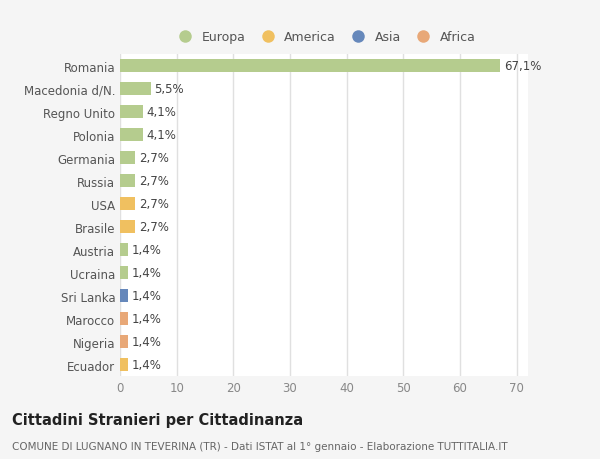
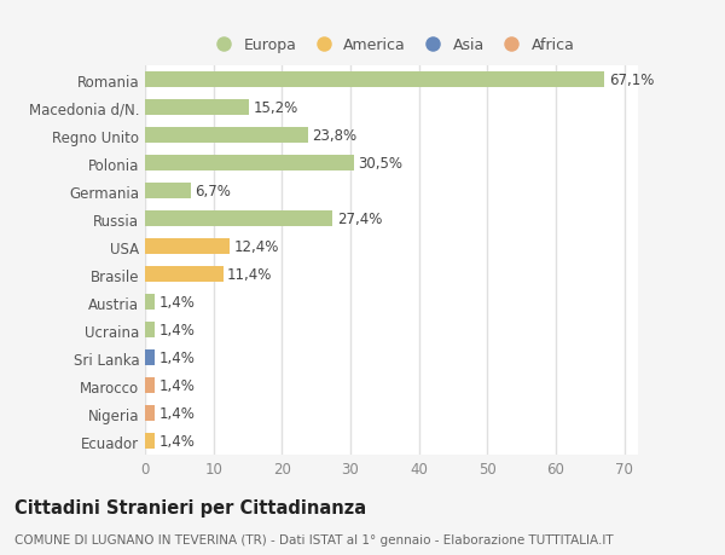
Macedonia d/N.: 5,5% -> 15,2%
Regno Unito: 4,1% -> 23,8%
Polonia: 4,1% -> 30,5%
Germania: 2,7% -> 6,7%
Russia: 2,7% -> 27,4%
USA: 2,7% -> 12,4%
Brasile: 2,7% -> 11,4%
